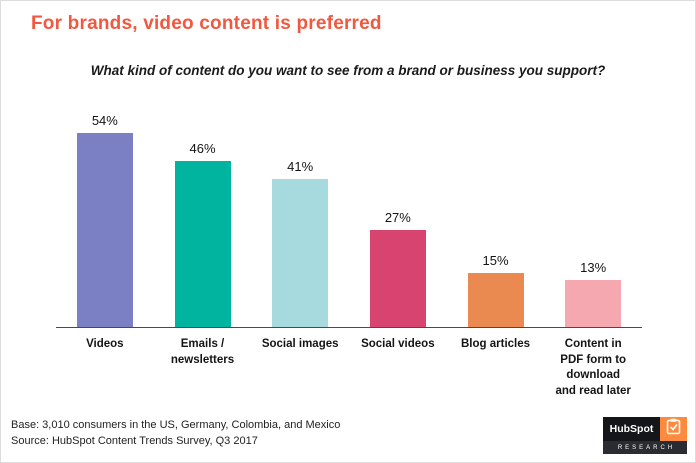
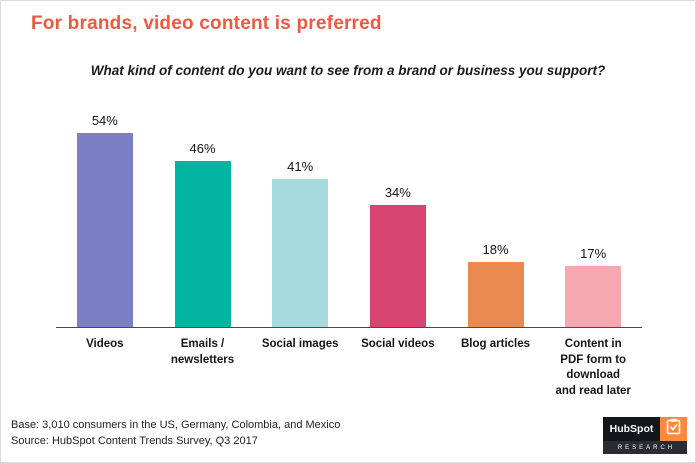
Social videos: 27% -> 34%
Blog articles: 15% -> 18%
Content in PDF form to download and read later: 13% -> 17%
